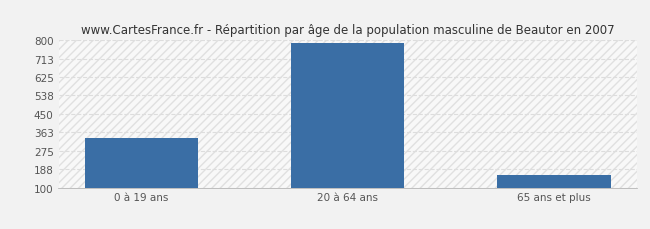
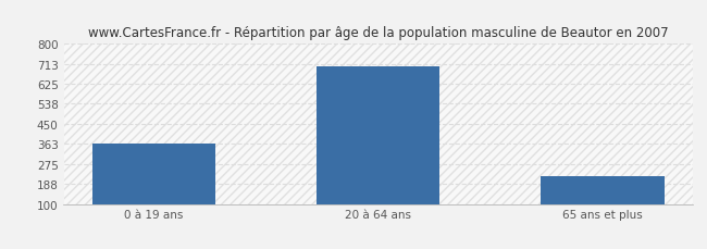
0 à 19 ans: 338 -> 365
20 à 64 ans: 789 -> 700
65 ans et plus: 160 -> 220
